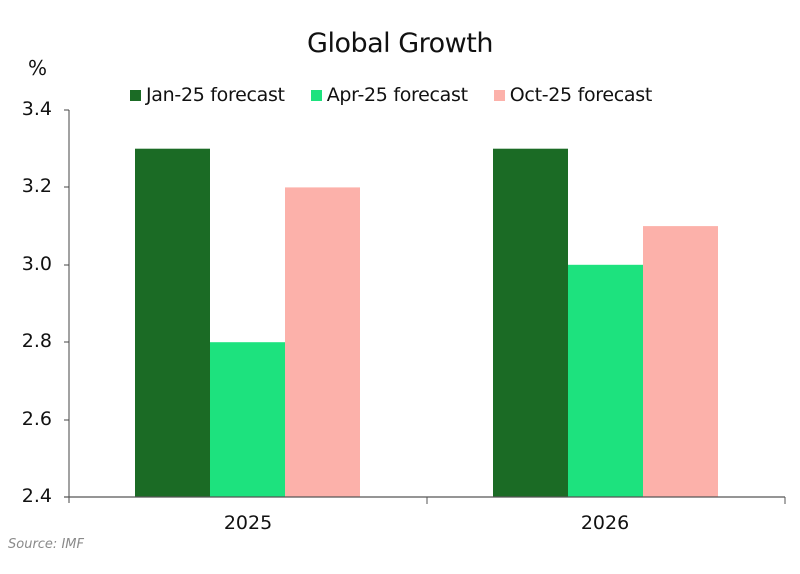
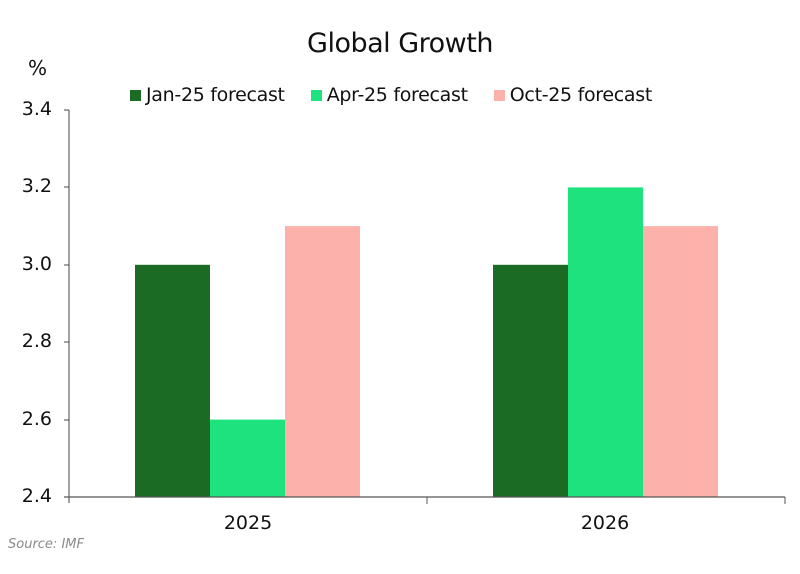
Jan-25 forecast/2025: 3.3 -> 3.0
Apr-25 forecast/2025: 2.8 -> 2.6
Oct-25 forecast/2025: 3.2 -> 3.1
Jan-25 forecast/2026: 3.3 -> 3.0
Apr-25 forecast/2026: 3.0 -> 3.2
